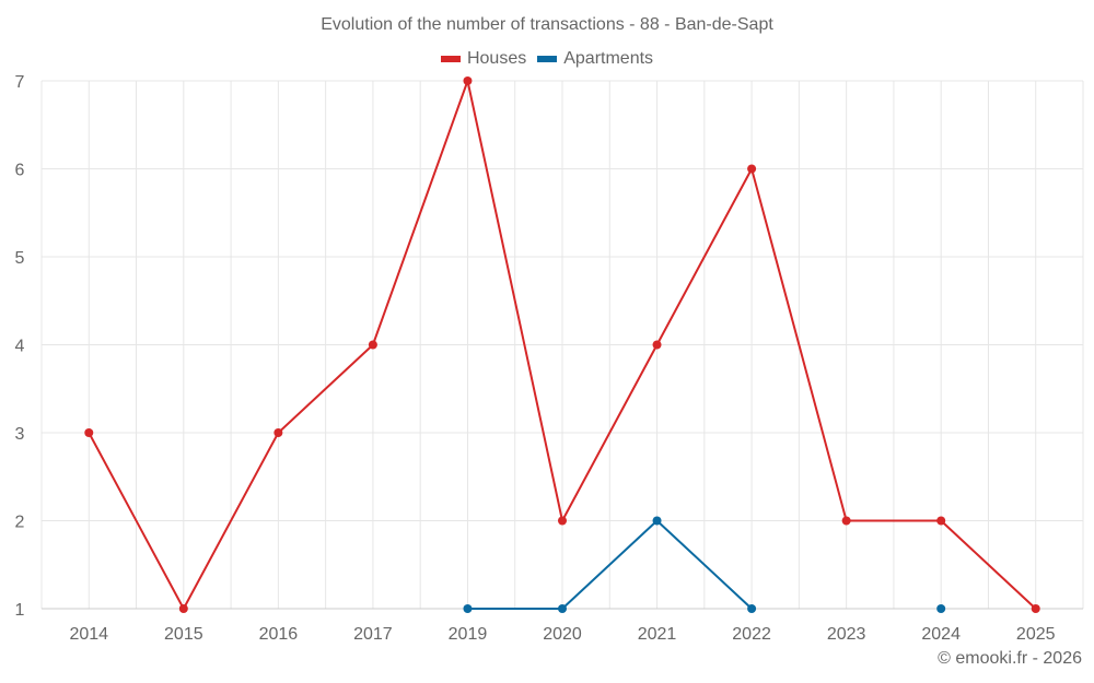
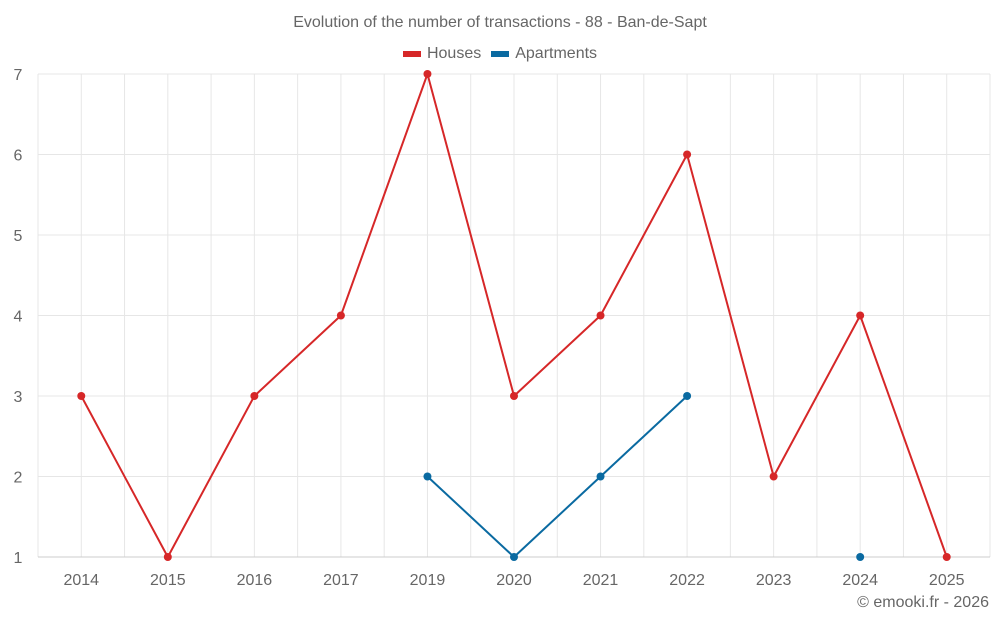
Apartments/2019: 1 -> 2
Houses/2020: 2 -> 3
Apartments/2022: 1 -> 3
Houses/2024: 2 -> 4
